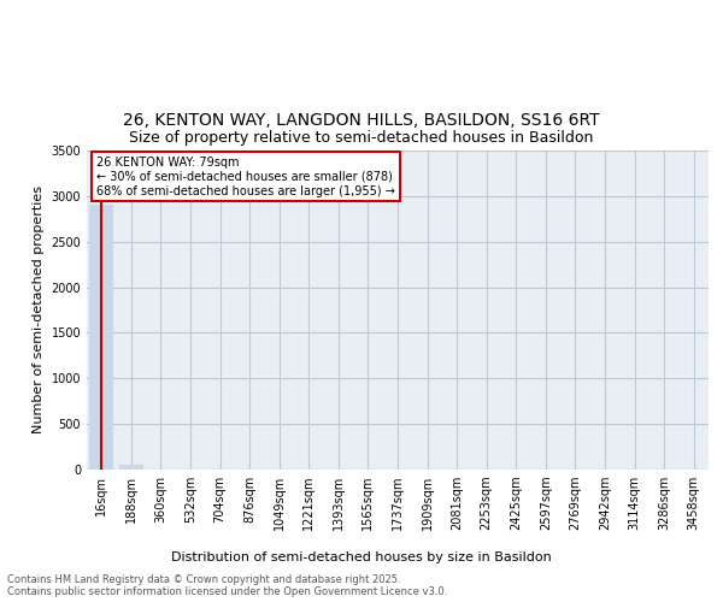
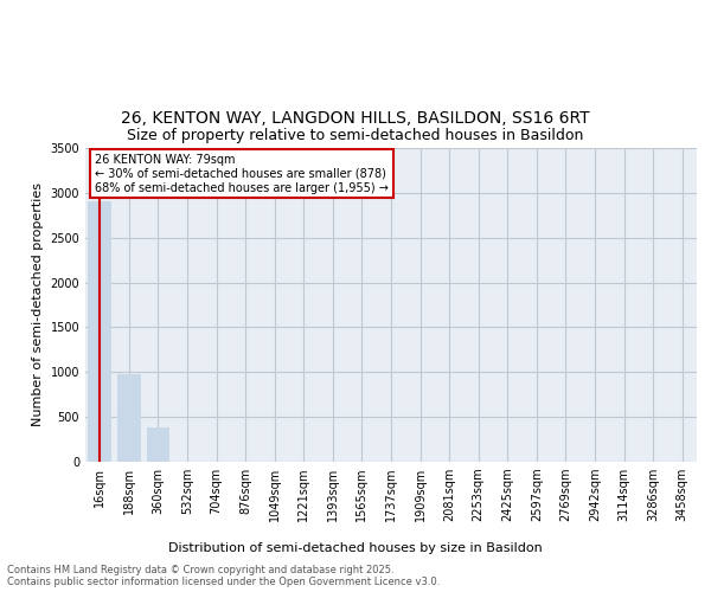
188sqm: 50 -> 980
360sqm: 0 -> 380
